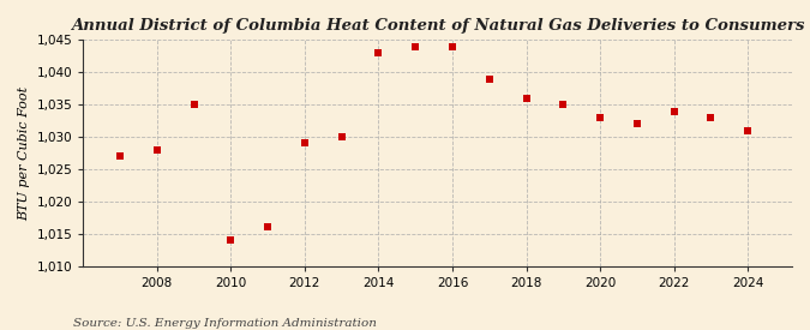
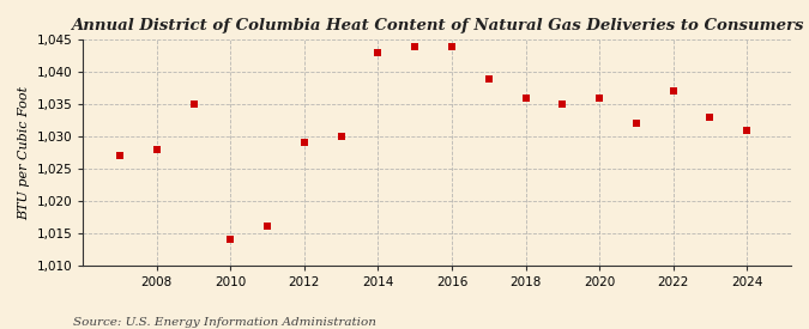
2020: 1,033 -> 1,036
2022: 1,034 -> 1,037
